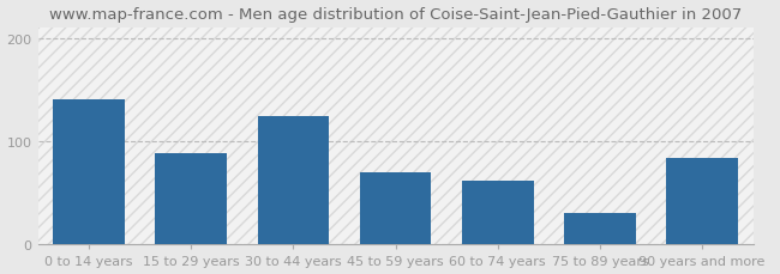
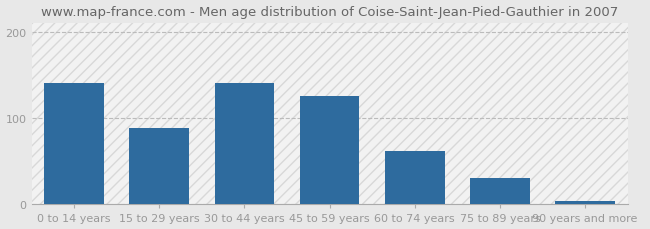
30 to 44 years: 124 -> 141
45 to 59 years: 70 -> 125
90 years and more: 84 -> 4
